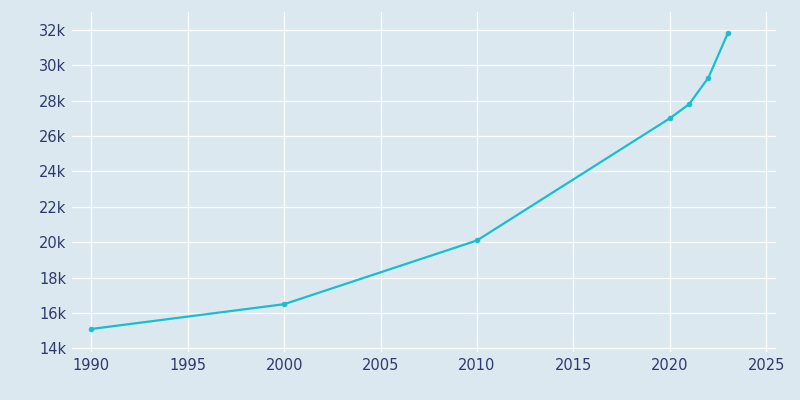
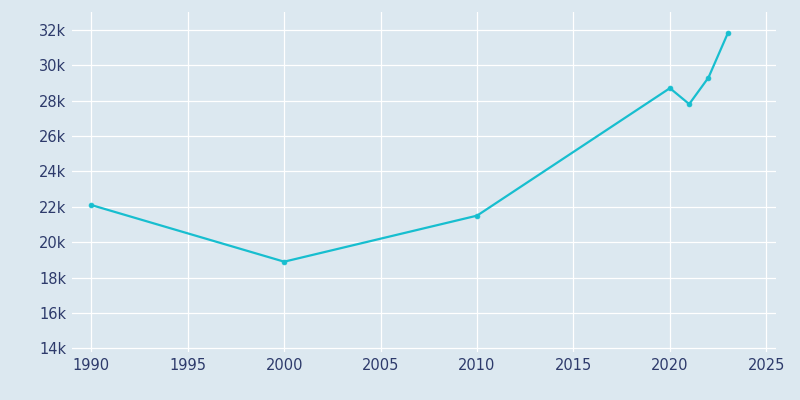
1990: 15.1k -> 22.1k
2000: 16.5k -> 18.9k
2010: 20.1k -> 21.5k
2020: 27.0k -> 28.7k
